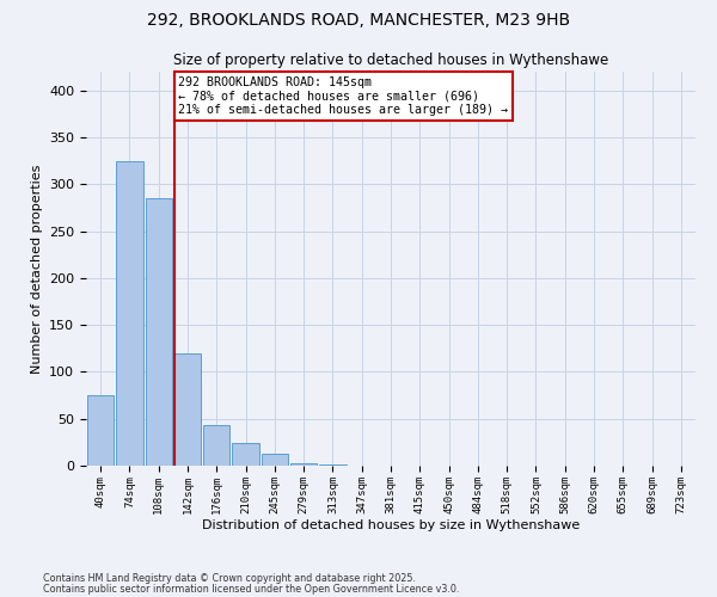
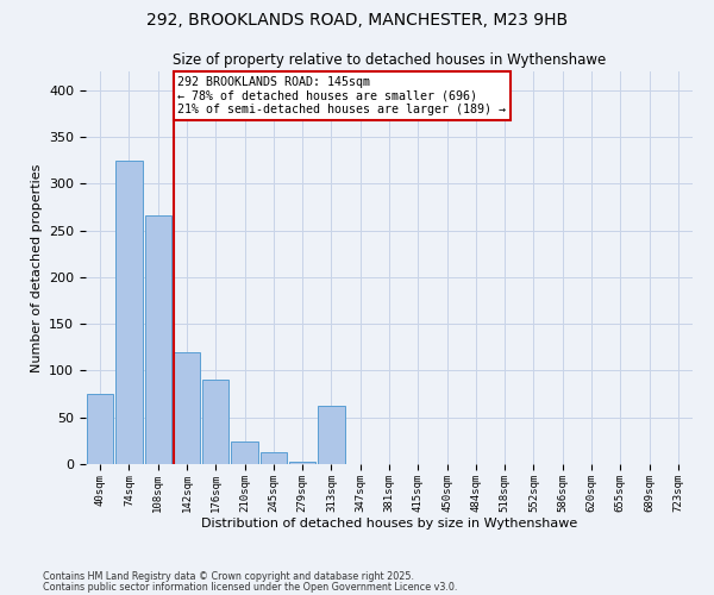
108sqm: 285 -> 266
176sqm: 43 -> 90
313sqm: 1 -> 62
